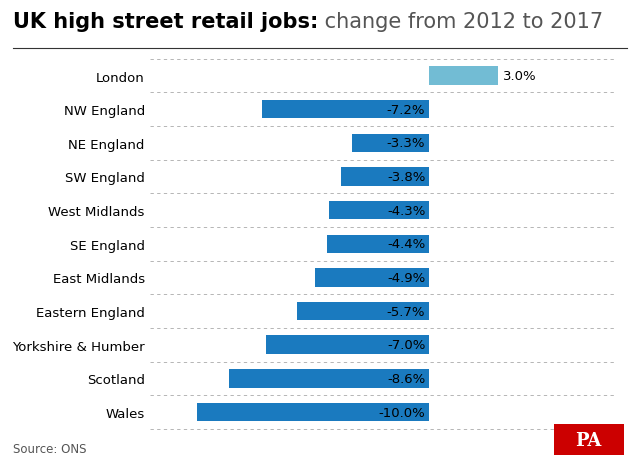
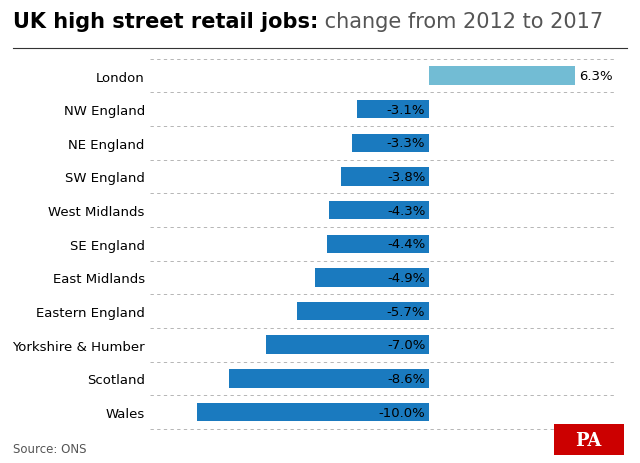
London: 3.0% -> 6.3%
NW England: -7.2% -> -3.1%
